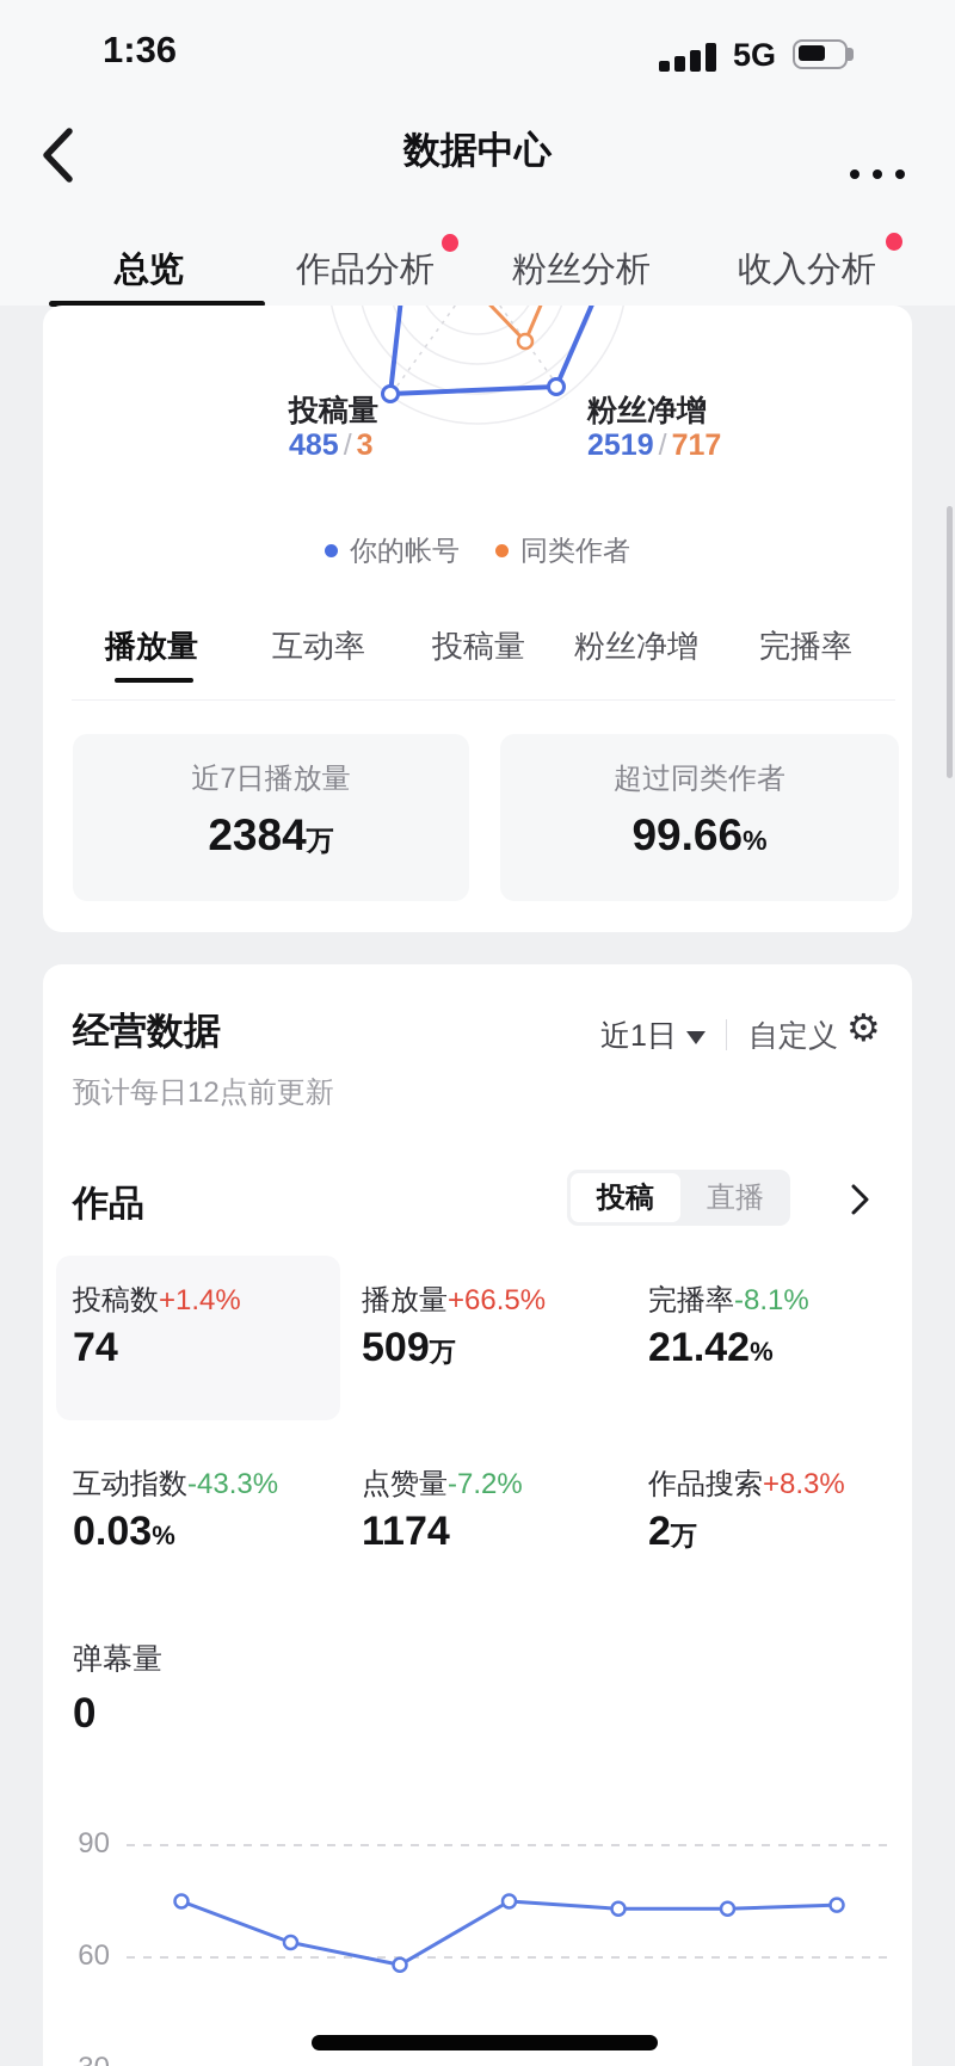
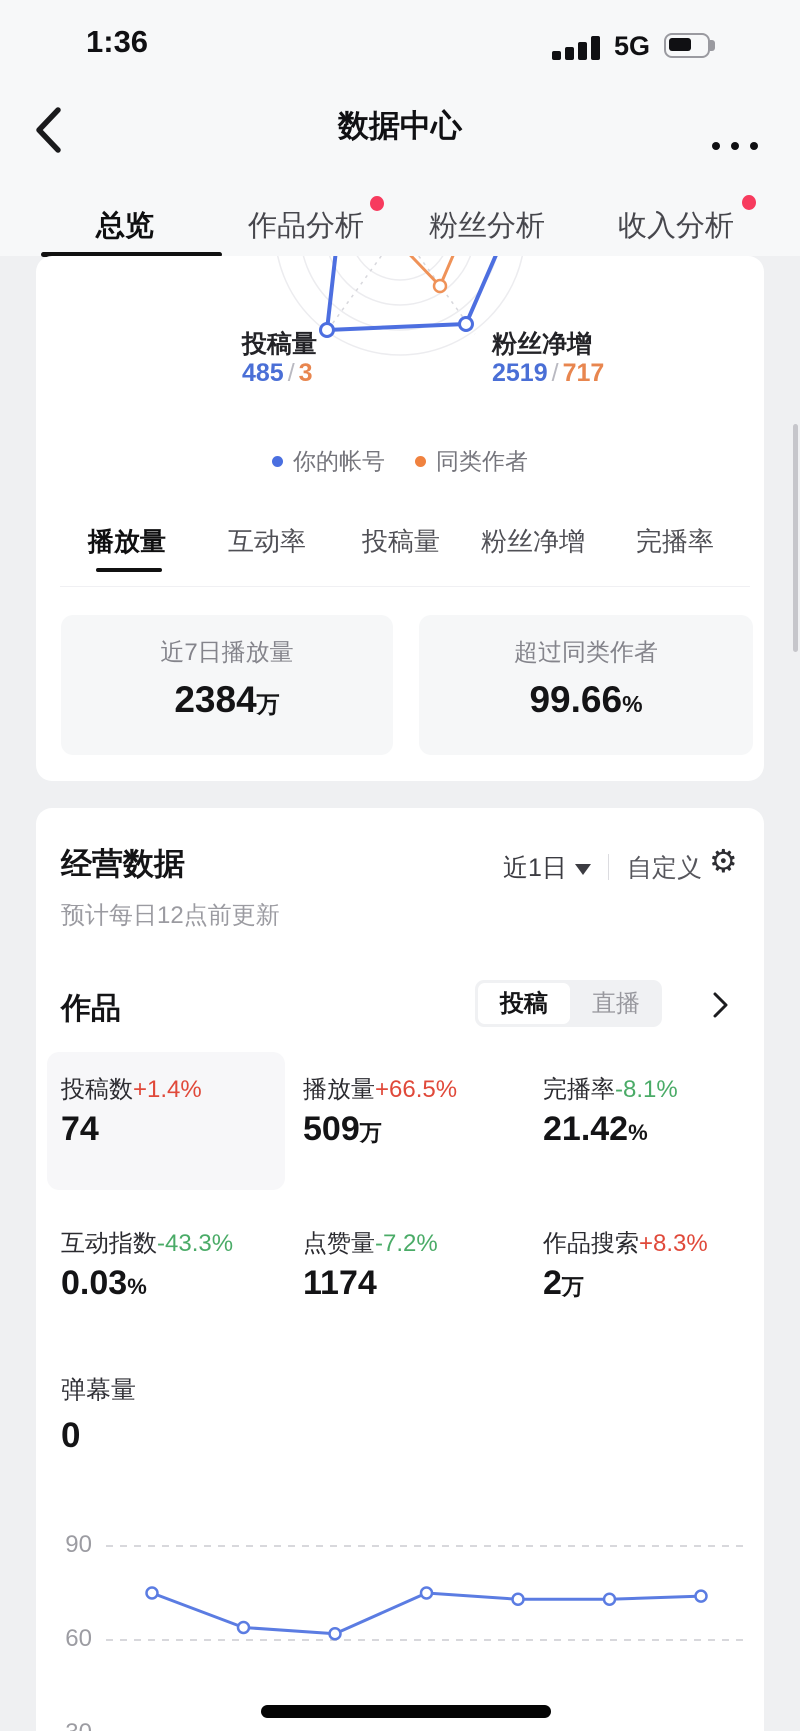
3: 58 -> 62
